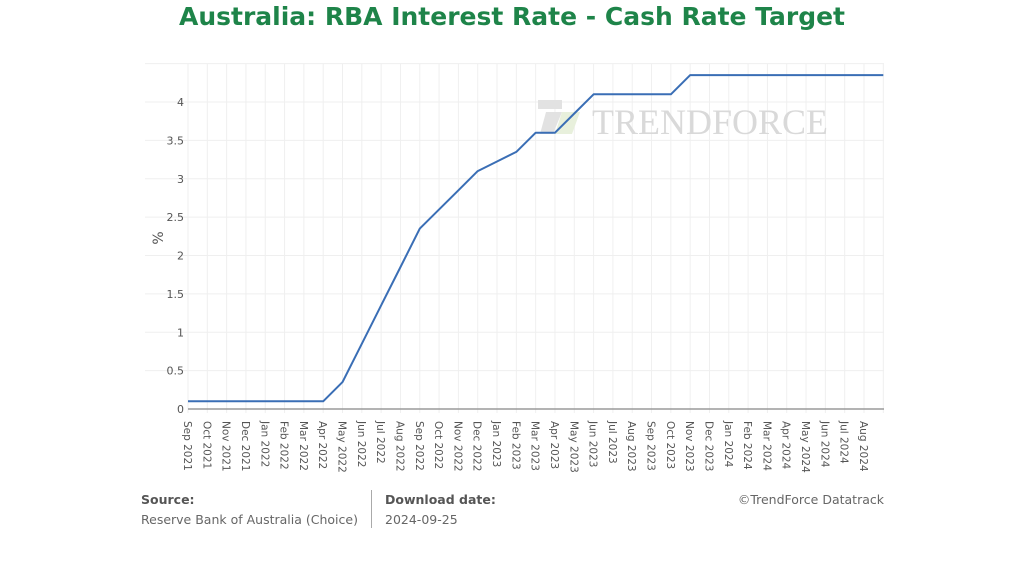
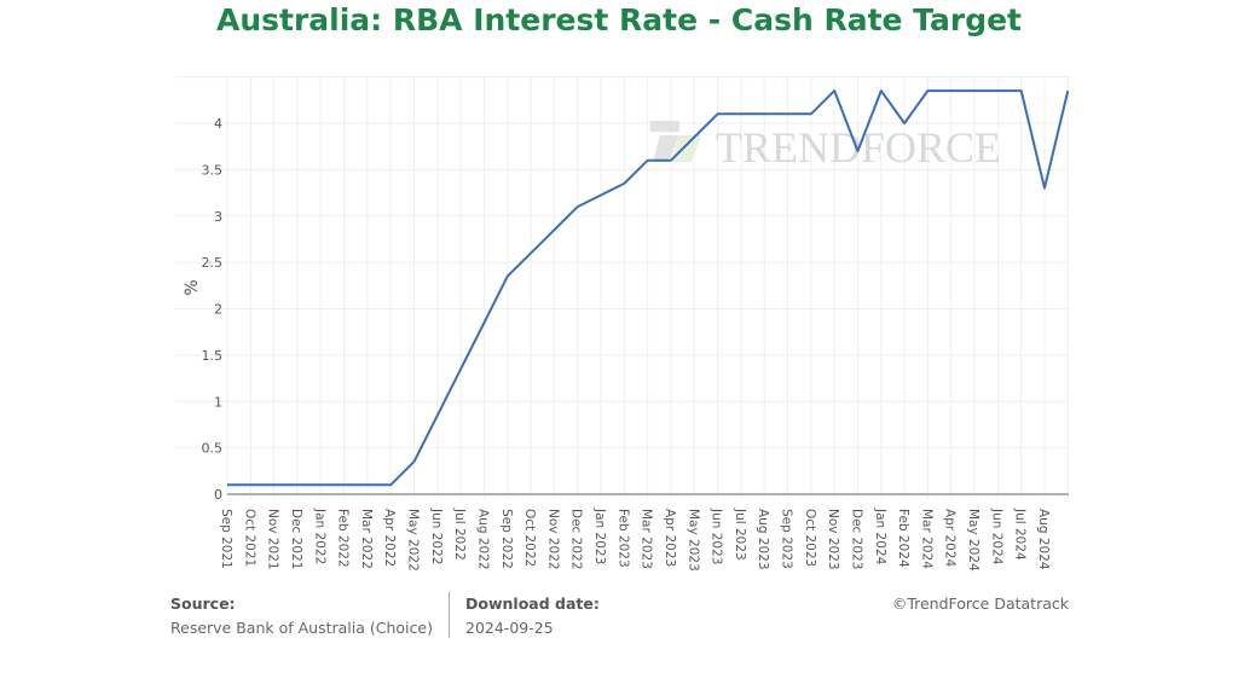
Dec 2023: 4.3 -> 3.7
Feb 2024: 4.3 -> 4.0
Aug 2024: 4.3 -> 3.3
